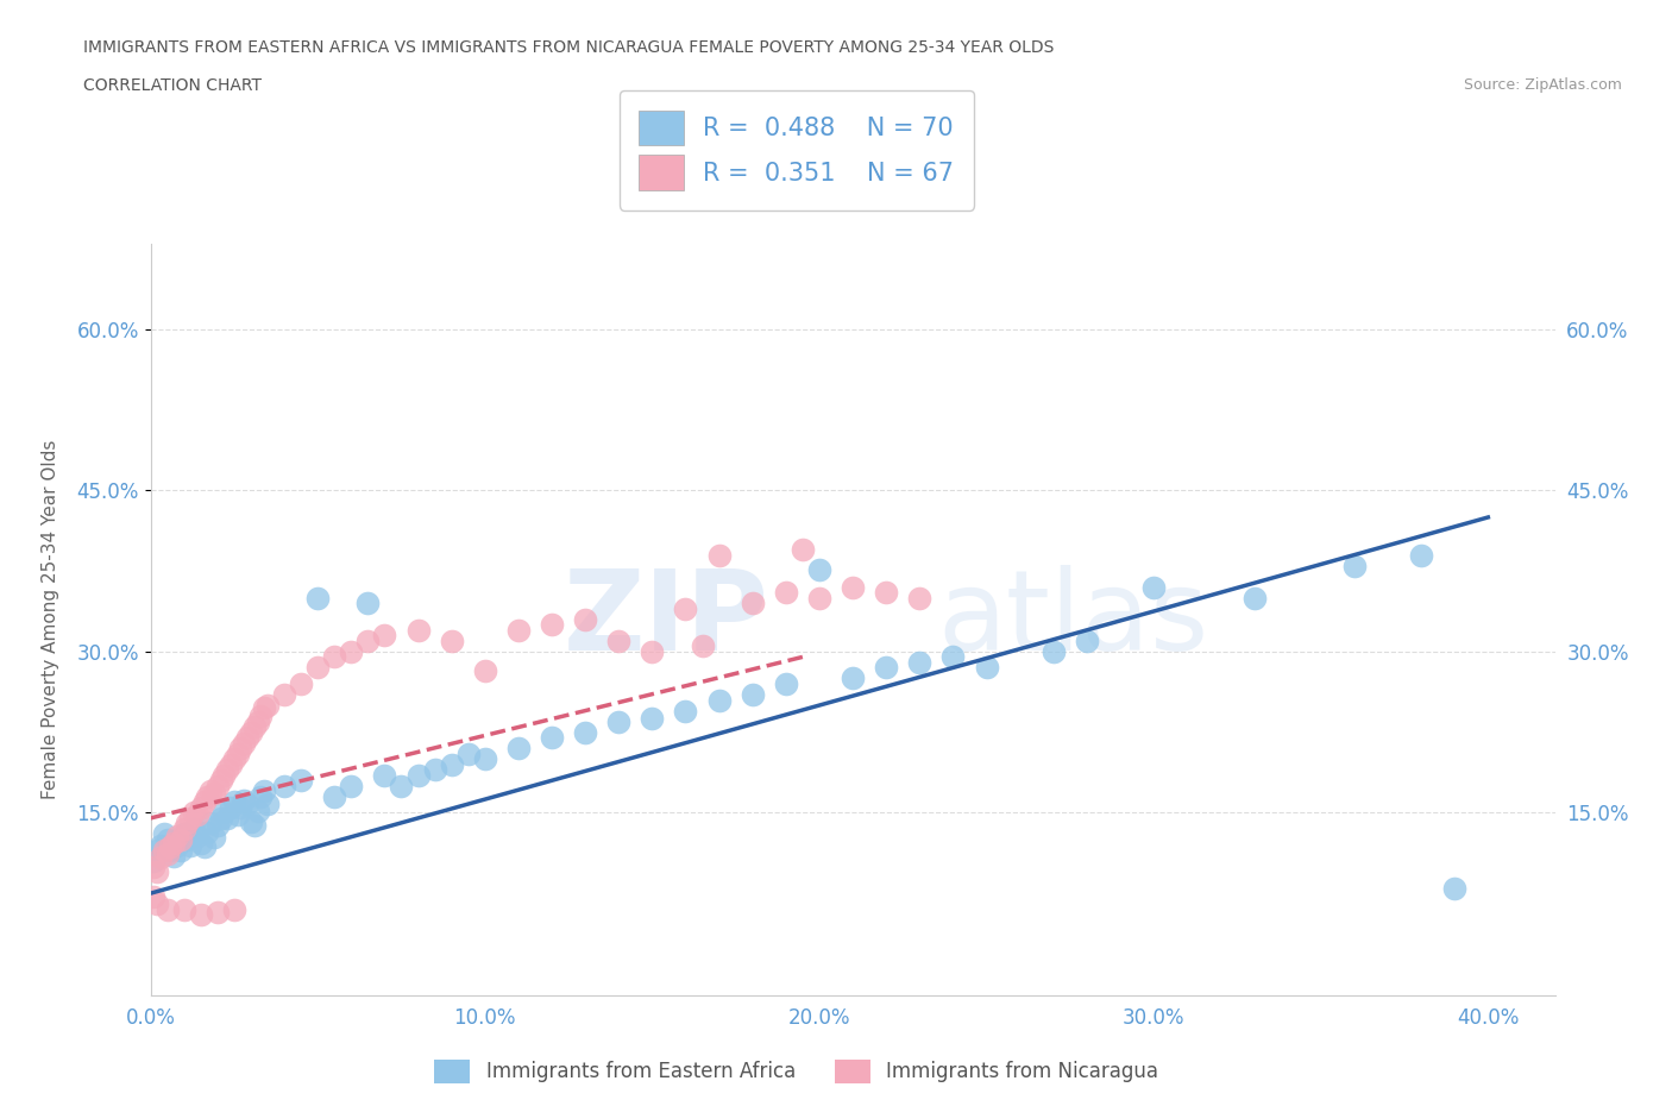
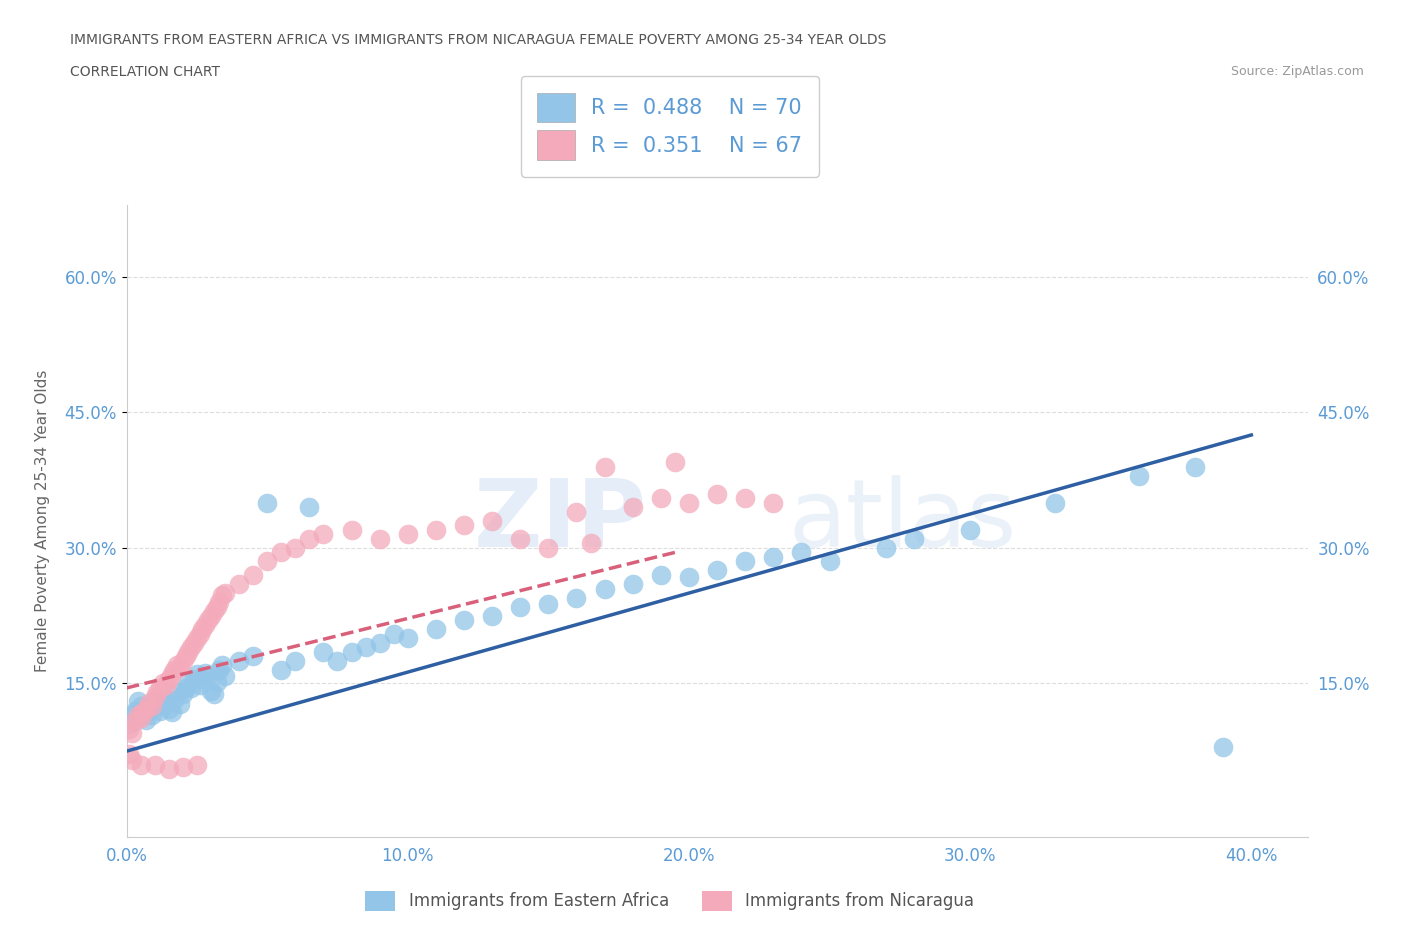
Immigrants from Nicaragua/10.0%: 28.2% -> 31.5%
Immigrants from Eastern Africa/20.0%: 37.6% -> 26.8%
Immigrants from Eastern Africa/30.0%: 36.0% -> 32.0%
